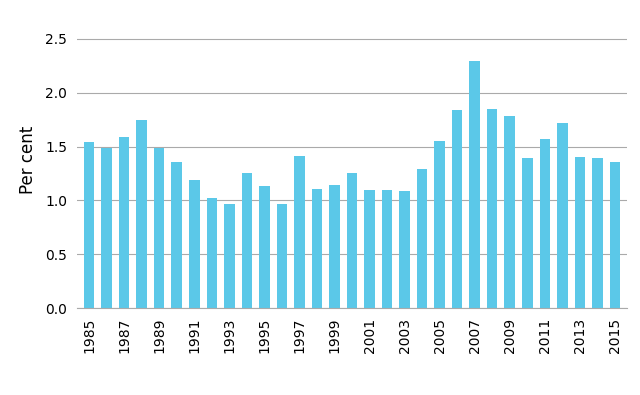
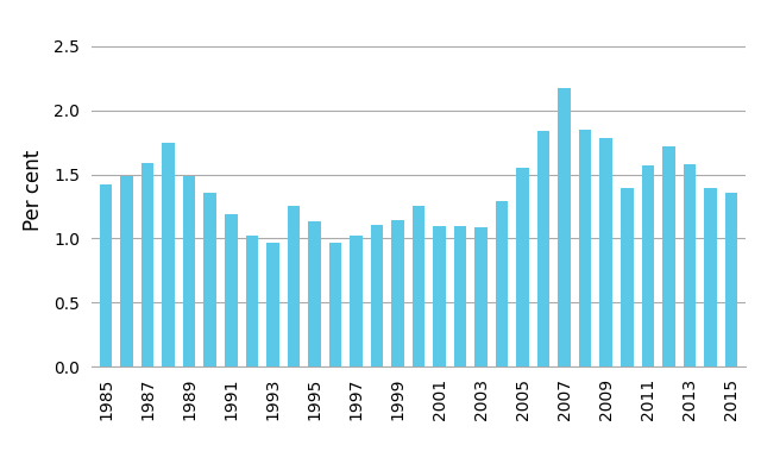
1985: 1.54 -> 1.42
1997: 1.41 -> 1.02
2007: 2.29 -> 2.17
2013: 1.40 -> 1.58
